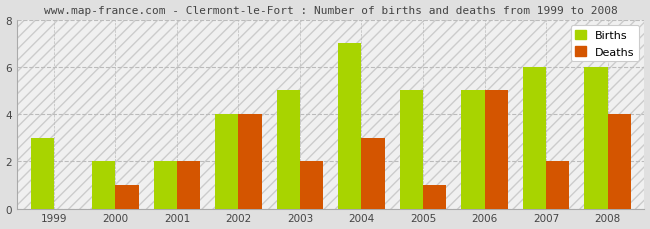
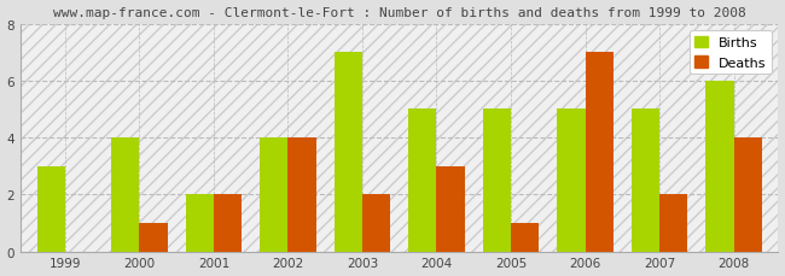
Births/2000: 2 -> 4
Births/2003: 5 -> 7
Births/2004: 7 -> 5
Deaths/2006: 5 -> 7
Births/2007: 6 -> 5
